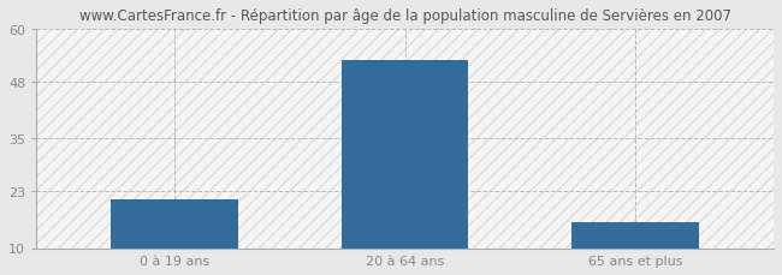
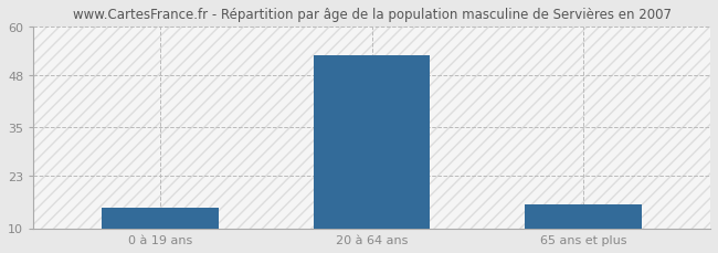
0 à 19 ans: 21 -> 15
